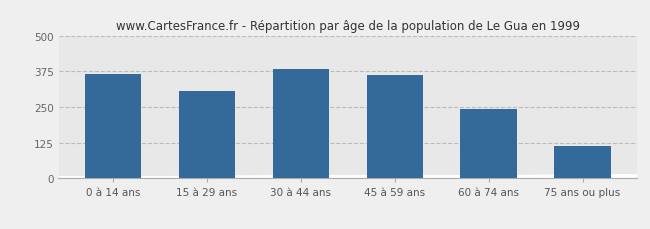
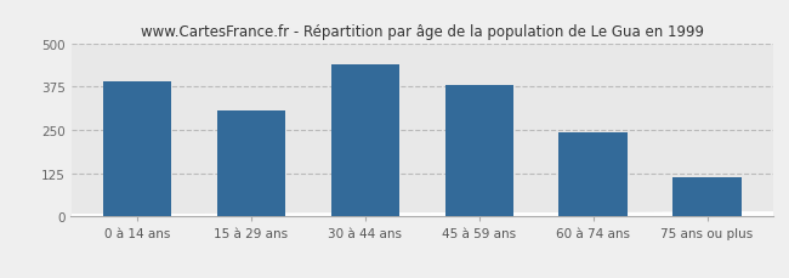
0 à 14 ans: 365 -> 390
30 à 44 ans: 385 -> 440
45 à 59 ans: 362 -> 380
